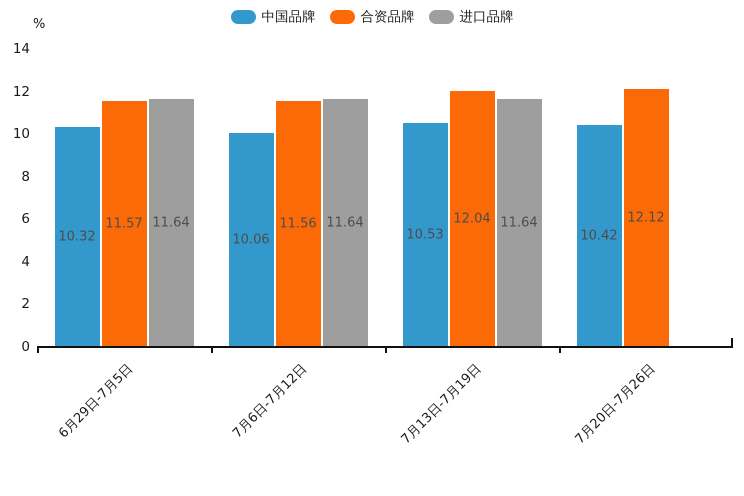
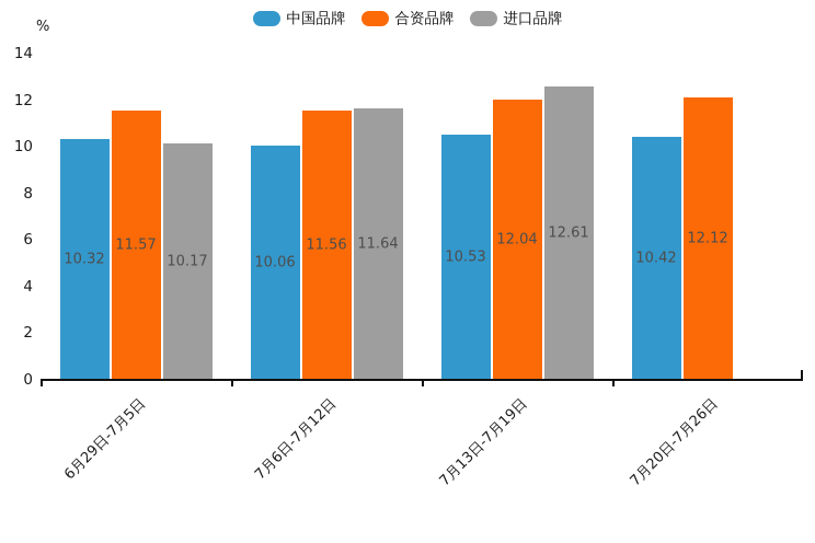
进口品牌/6月29日-7月5日: 11.64 -> 10.17
进口品牌/7月13日-7月19日: 11.64 -> 12.61
